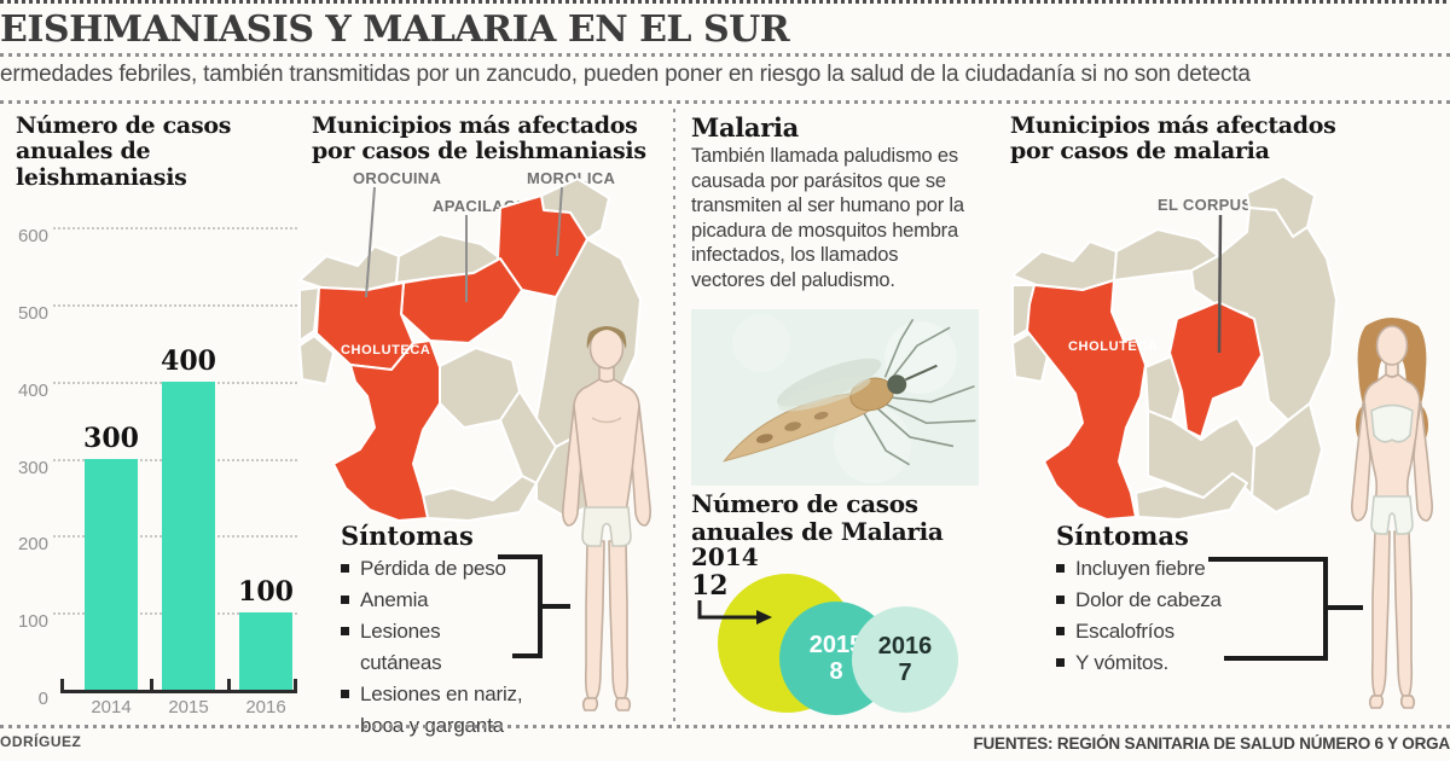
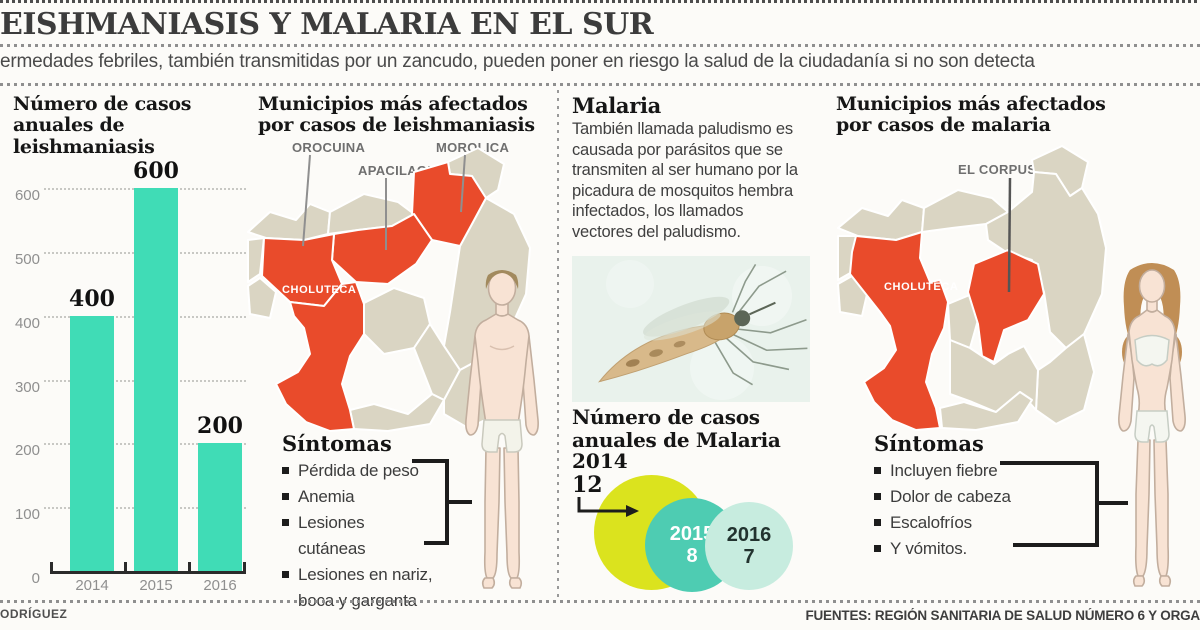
Número de casos anuales de leishmaniasis/2014: 300 -> 400
Número de casos anuales de leishmaniasis/2015: 400 -> 600
Número de casos anuales de leishmaniasis/2016: 100 -> 200
